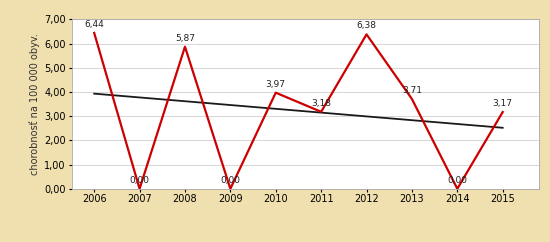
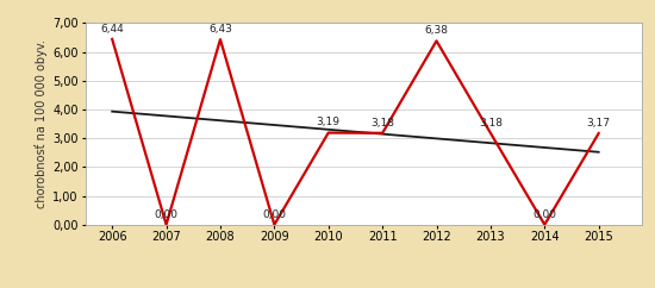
2008: 5,87 -> 6,43
2010: 3,97 -> 3,19
2013: 3,71 -> 3,18
